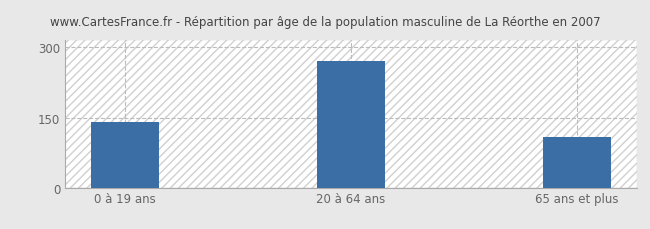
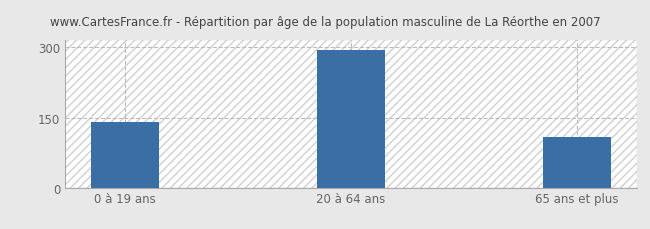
20 à 64 ans: 270 -> 294
